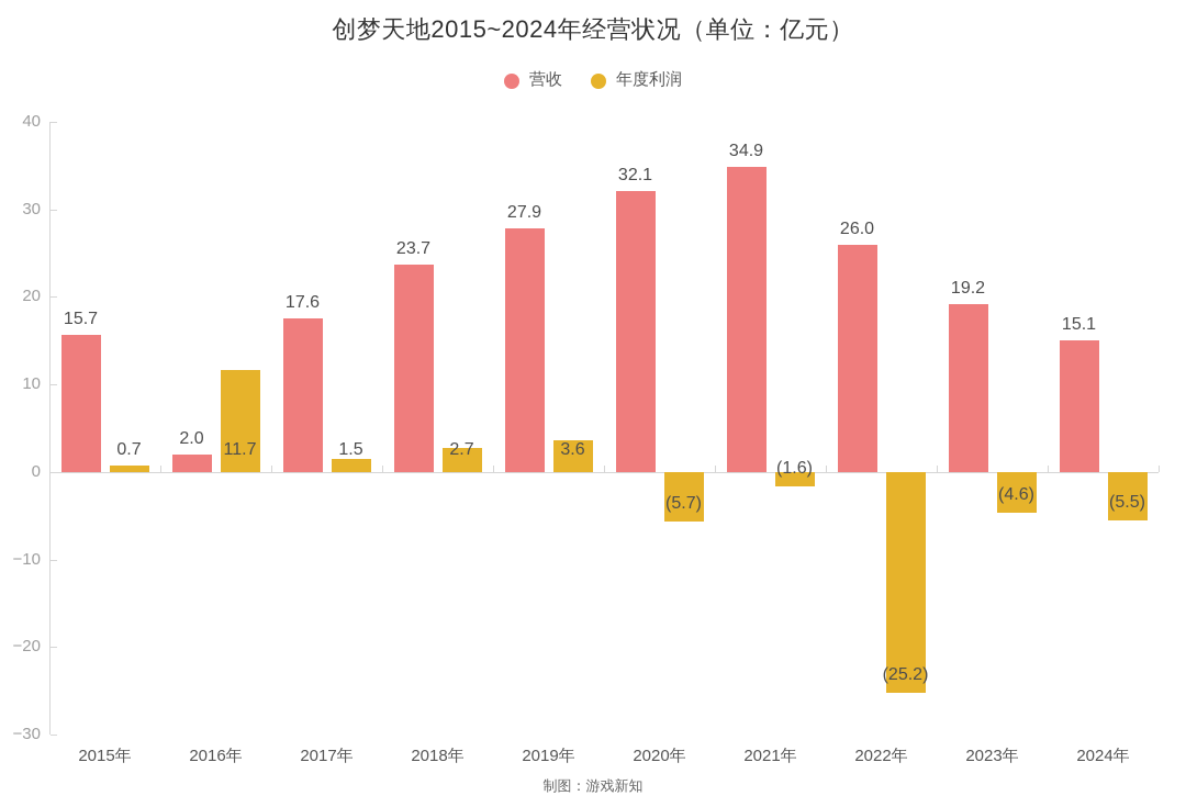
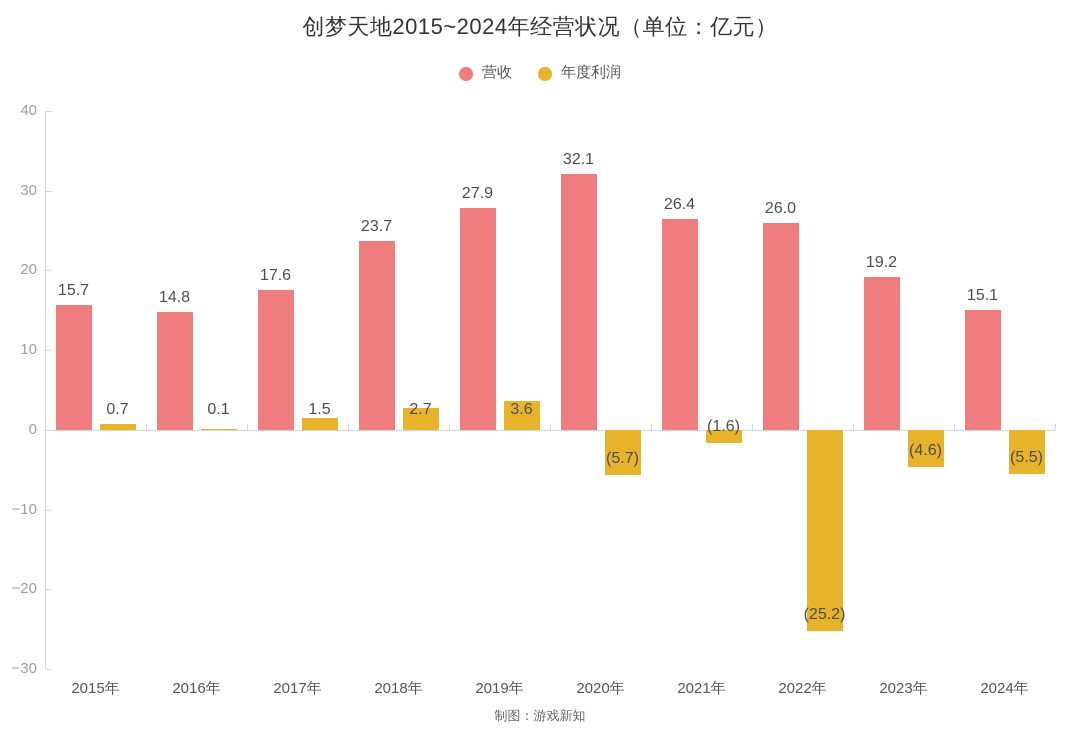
营收/2016年: 2.0 -> 14.8
年度利润/2016年: 11.7 -> 0.1
营收/2021年: 34.9 -> 26.4
